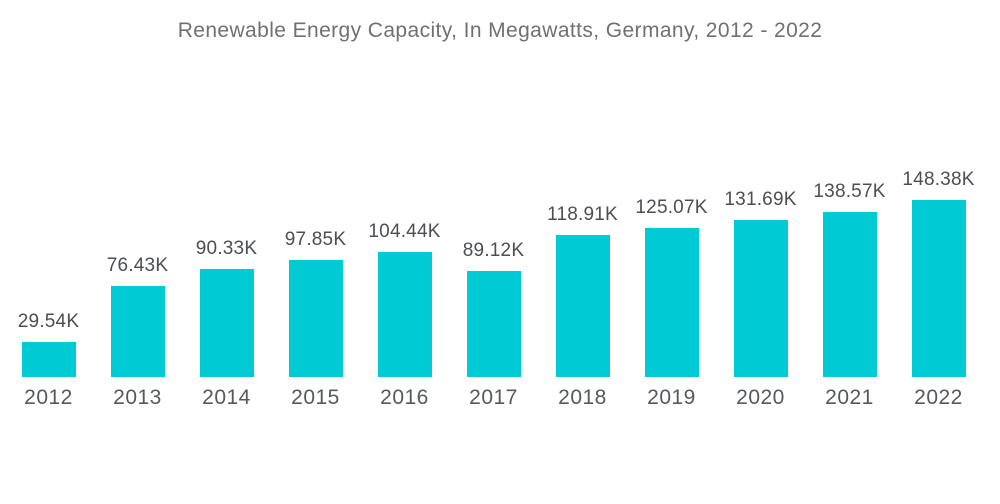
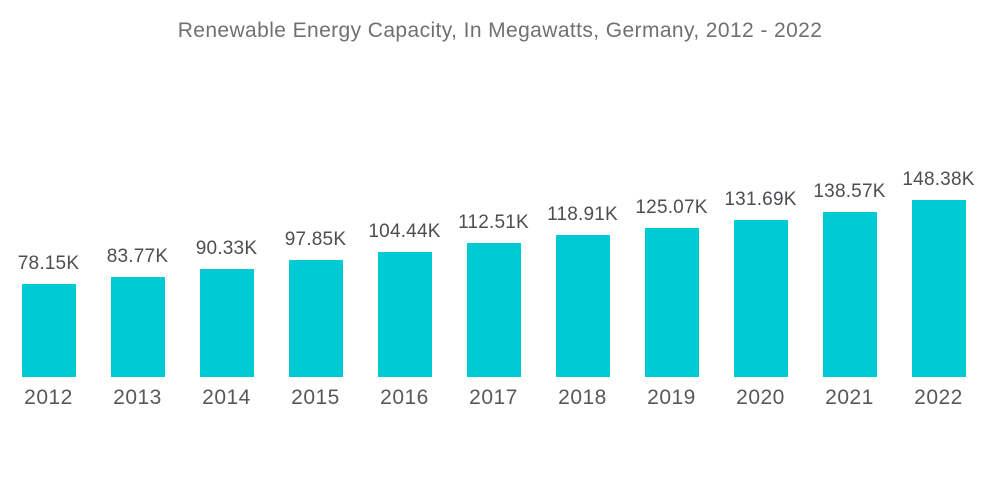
2012: 29.54K -> 78.15K
2013: 76.43K -> 83.77K
2017: 89.12K -> 112.51K
